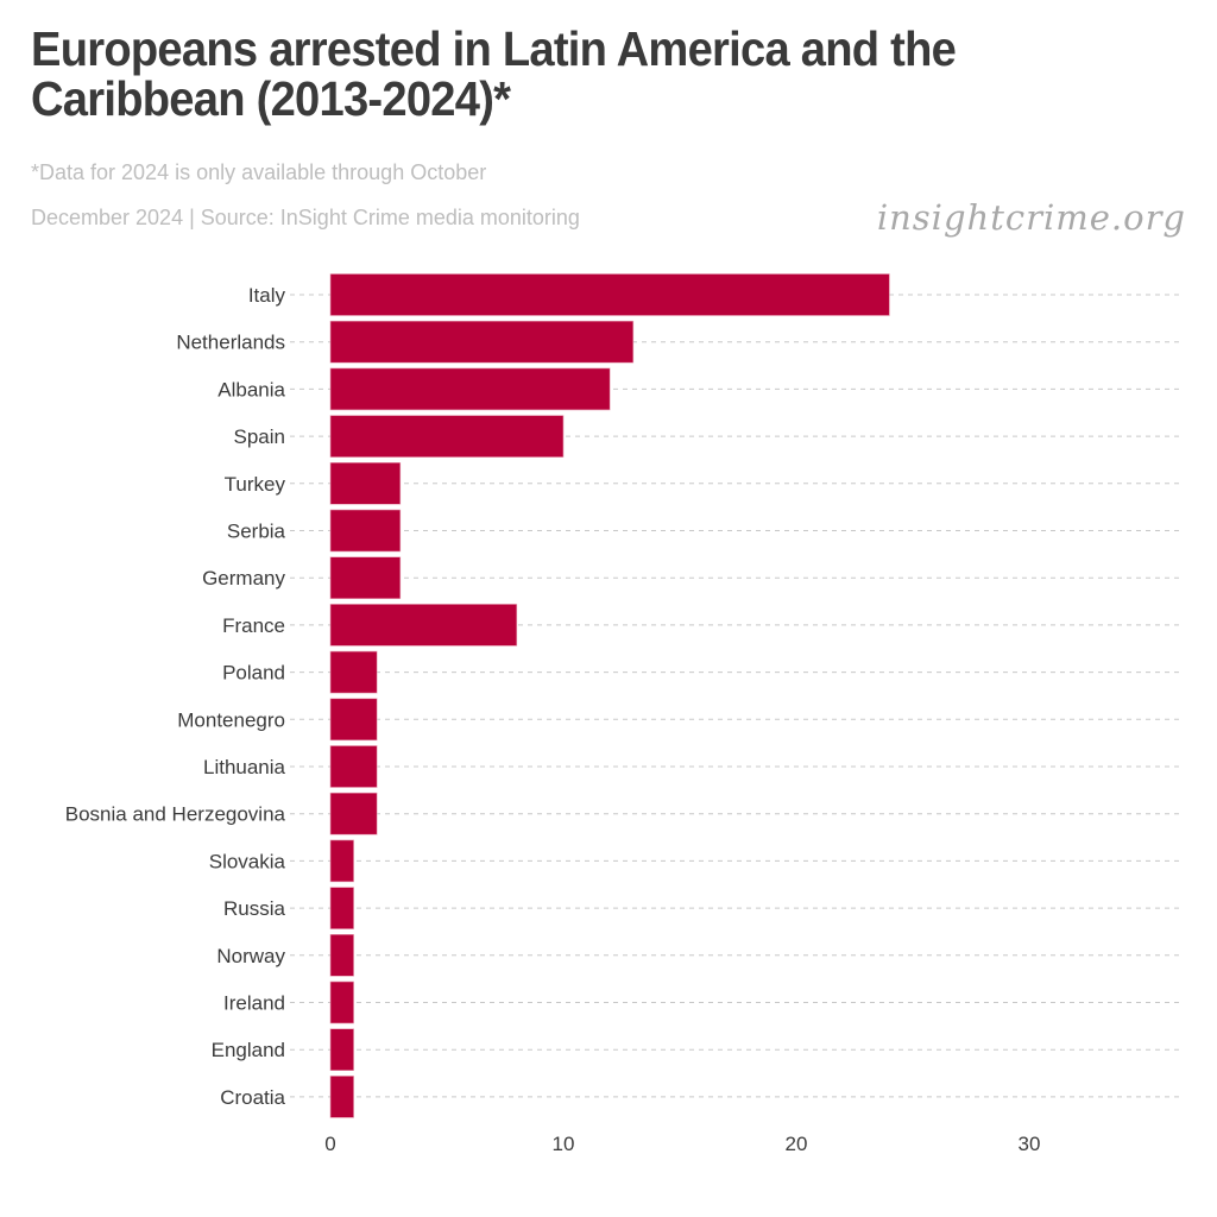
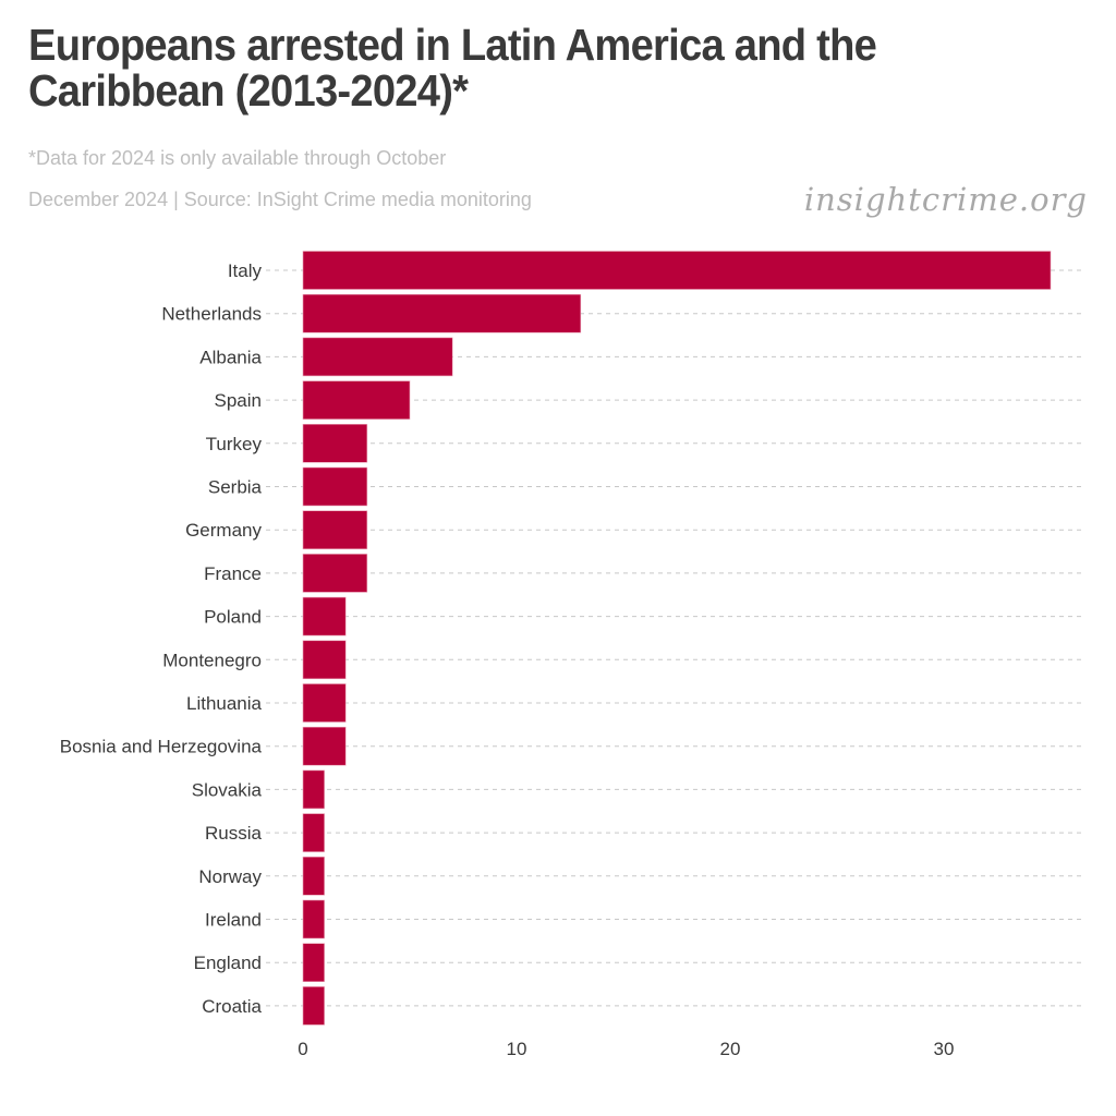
Italy: 24 -> 35
Albania: 12 -> 7
Spain: 10 -> 5
France: 8 -> 3
